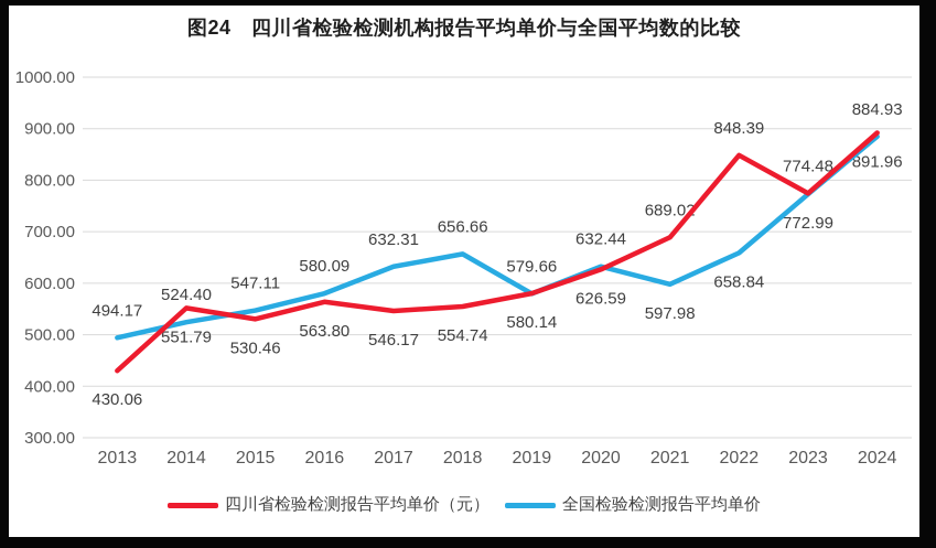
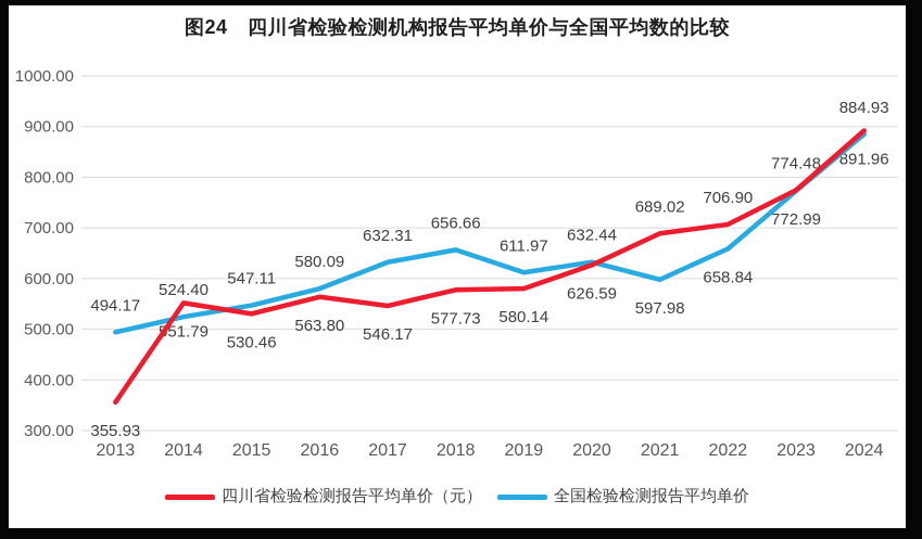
四川省检验检测报告平均单价（元）/2013: 430.06 -> 355.93
四川省检验检测报告平均单价（元）/2018: 554.74 -> 577.73
全国检验检测报告平均单价/2019: 579.66 -> 611.97
四川省检验检测报告平均单价（元）/2022: 848.39 -> 706.90
